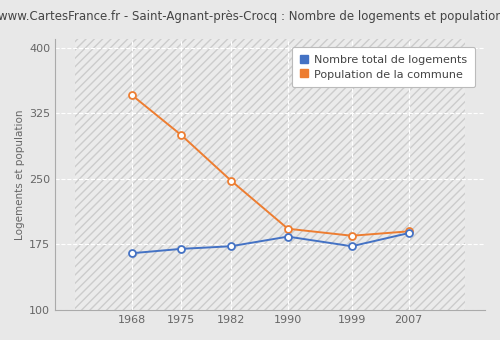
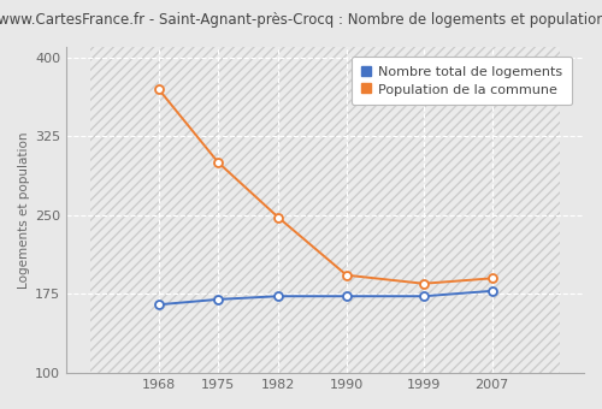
Population de la commune/1968: 346 -> 370
Nombre total de logements/1990: 184 -> 173
Nombre total de logements/2007: 188 -> 178
